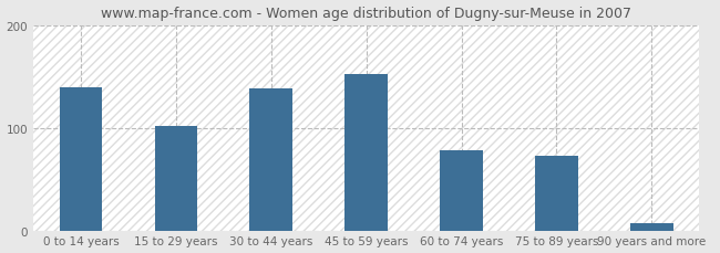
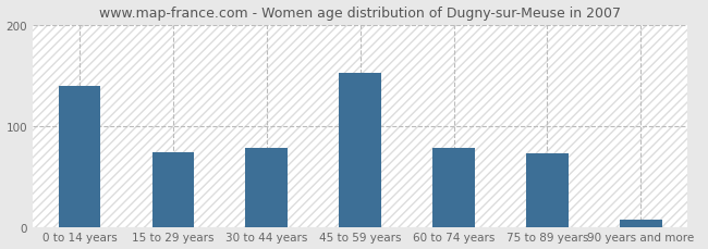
15 to 29 years: 102 -> 74
30 to 44 years: 138 -> 78
